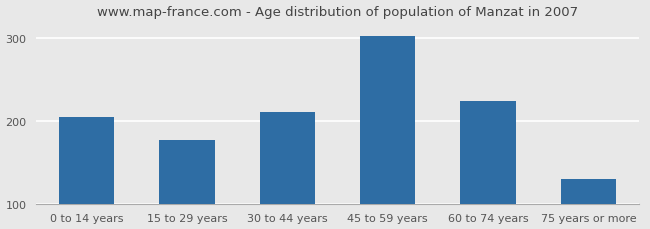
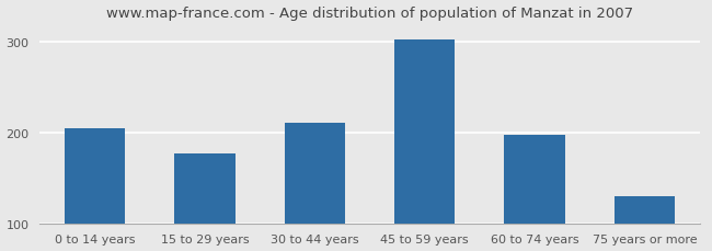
60 to 74 years: 224 -> 197
